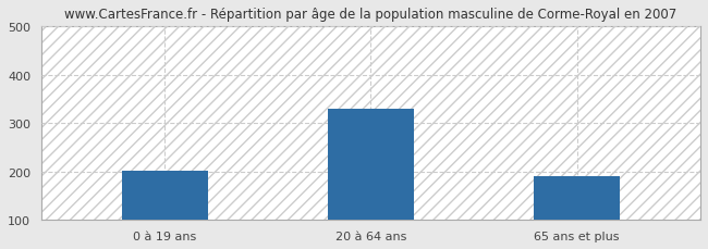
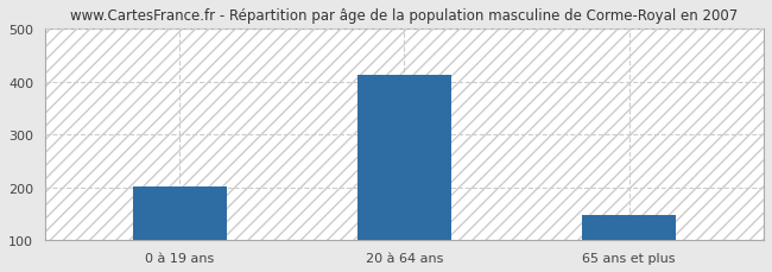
20 à 64 ans: 330 -> 413
65 ans et plus: 190 -> 148
